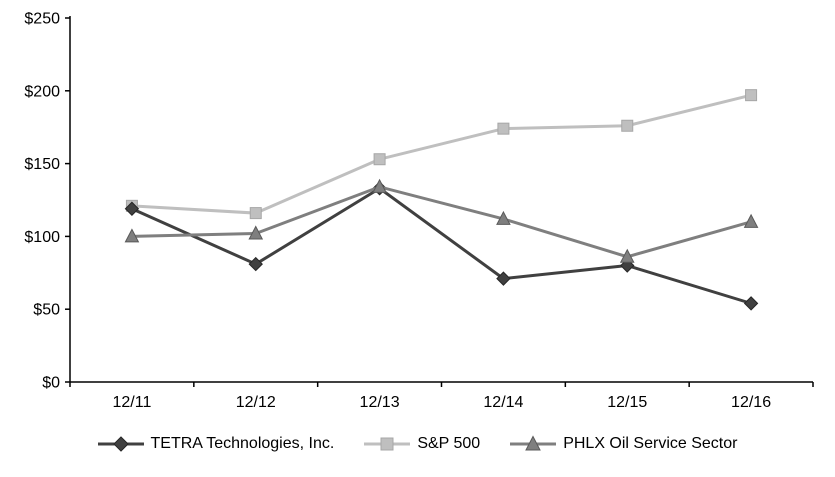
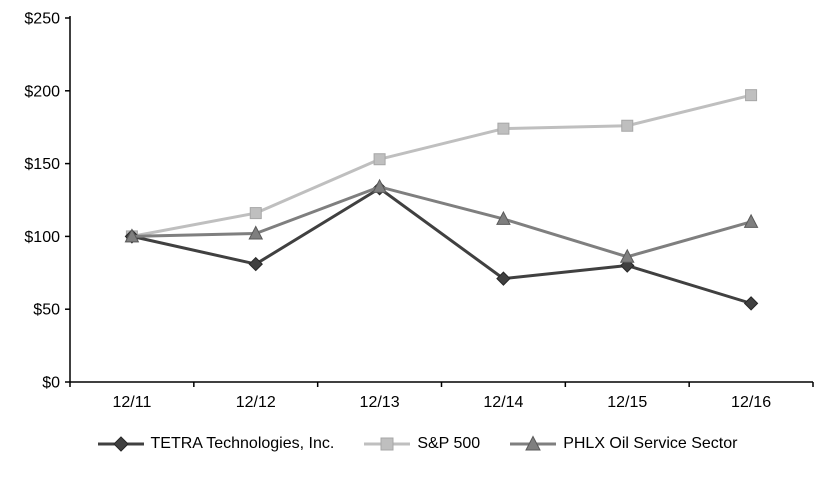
TETRA Technologies, Inc./12/11: $119 -> $100
S&P 500/12/11: $121 -> $100
